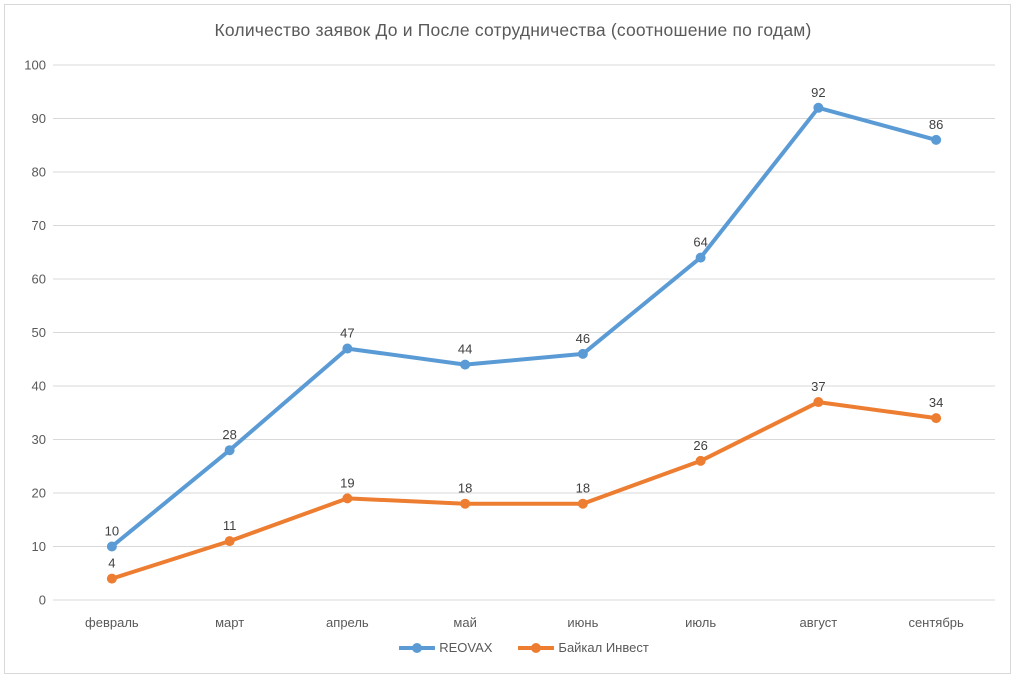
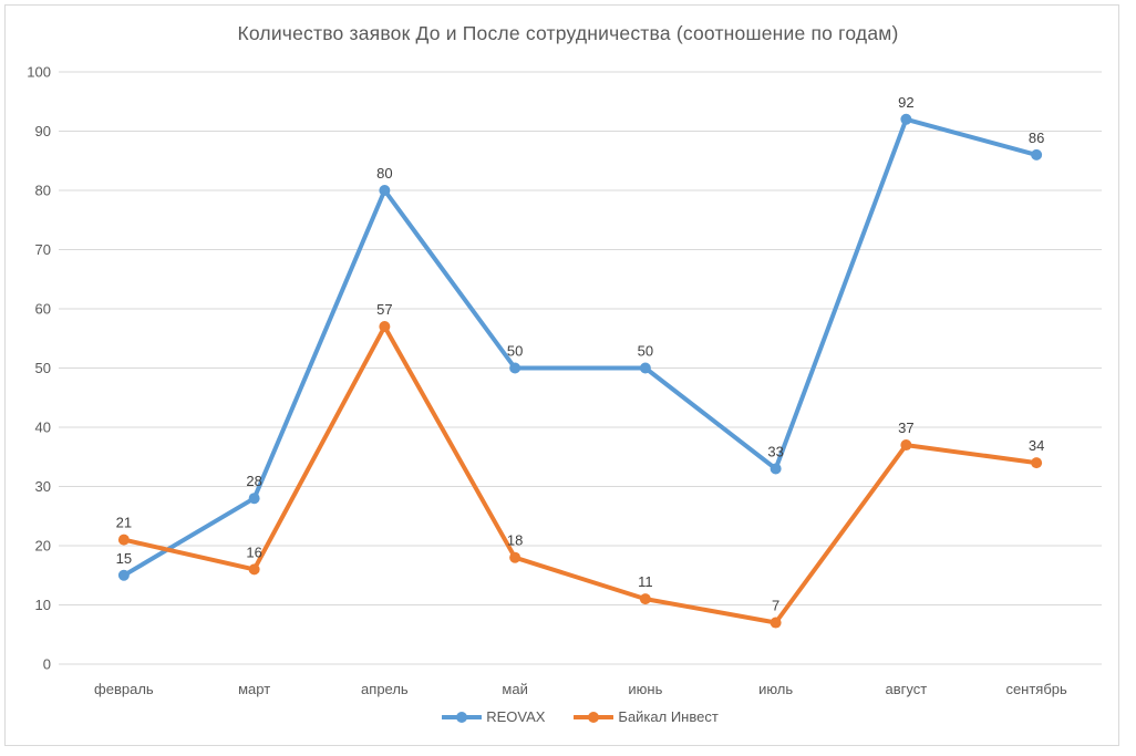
REOVAX/февраль: 10 -> 15
Байкал Инвест/февраль: 4 -> 21
Байкал Инвест/март: 11 -> 16
REOVAX/апрель: 47 -> 80
Байкал Инвест/апрель: 19 -> 57
REOVAX/май: 44 -> 50
REOVAX/июнь: 46 -> 50
Байкал Инвест/июнь: 18 -> 11
REOVAX/июль: 64 -> 33
Байкал Инвест/июль: 26 -> 7
